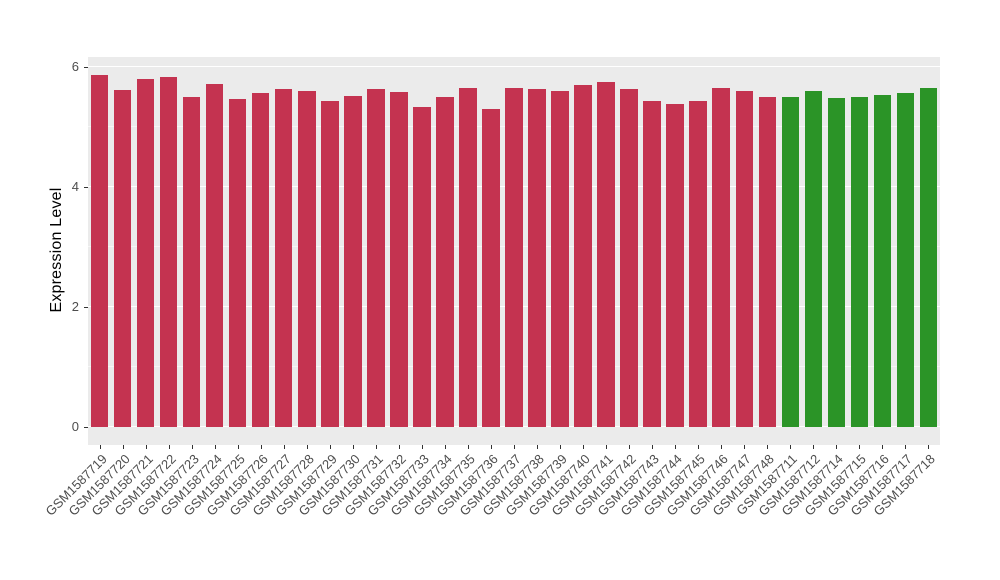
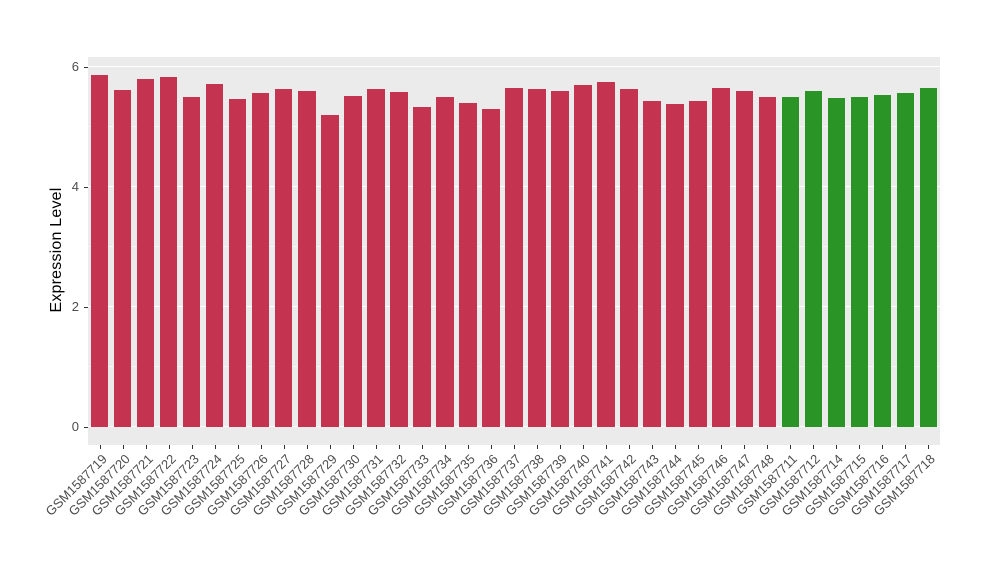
GSM1587729: 5.4 -> 5.2
GSM1587735: 5.7 -> 5.4
